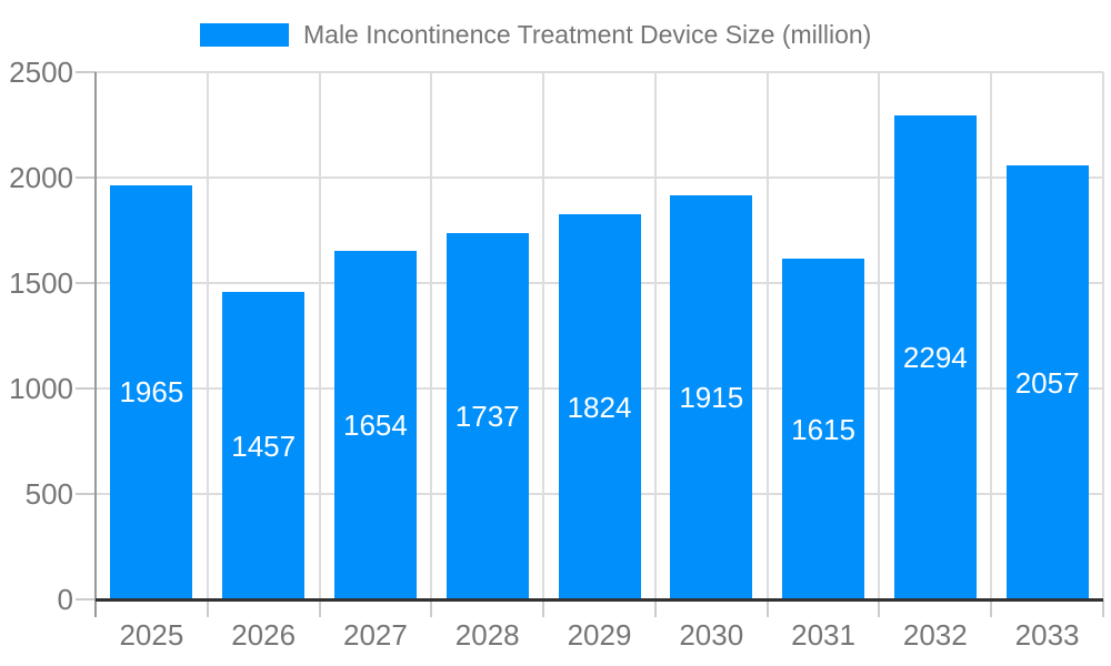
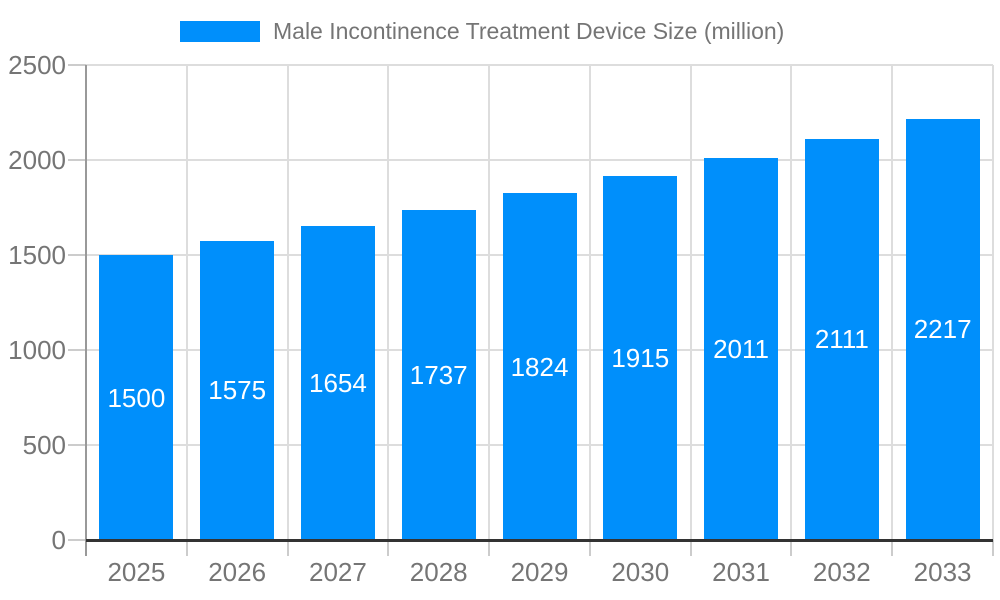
2025: 1965 -> 1500
2026: 1457 -> 1575
2031: 1615 -> 2011
2032: 2294 -> 2111
2033: 2057 -> 2217
